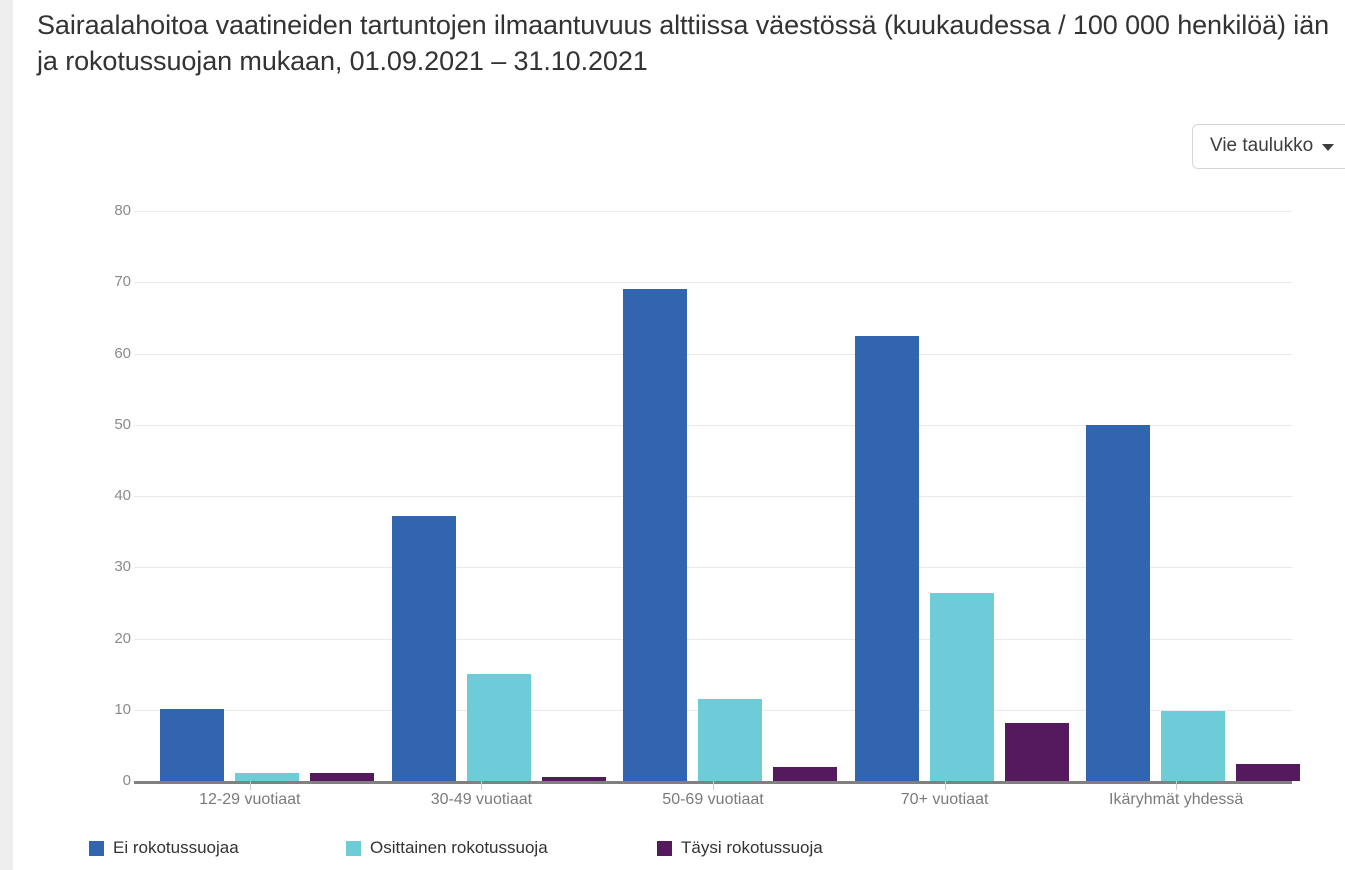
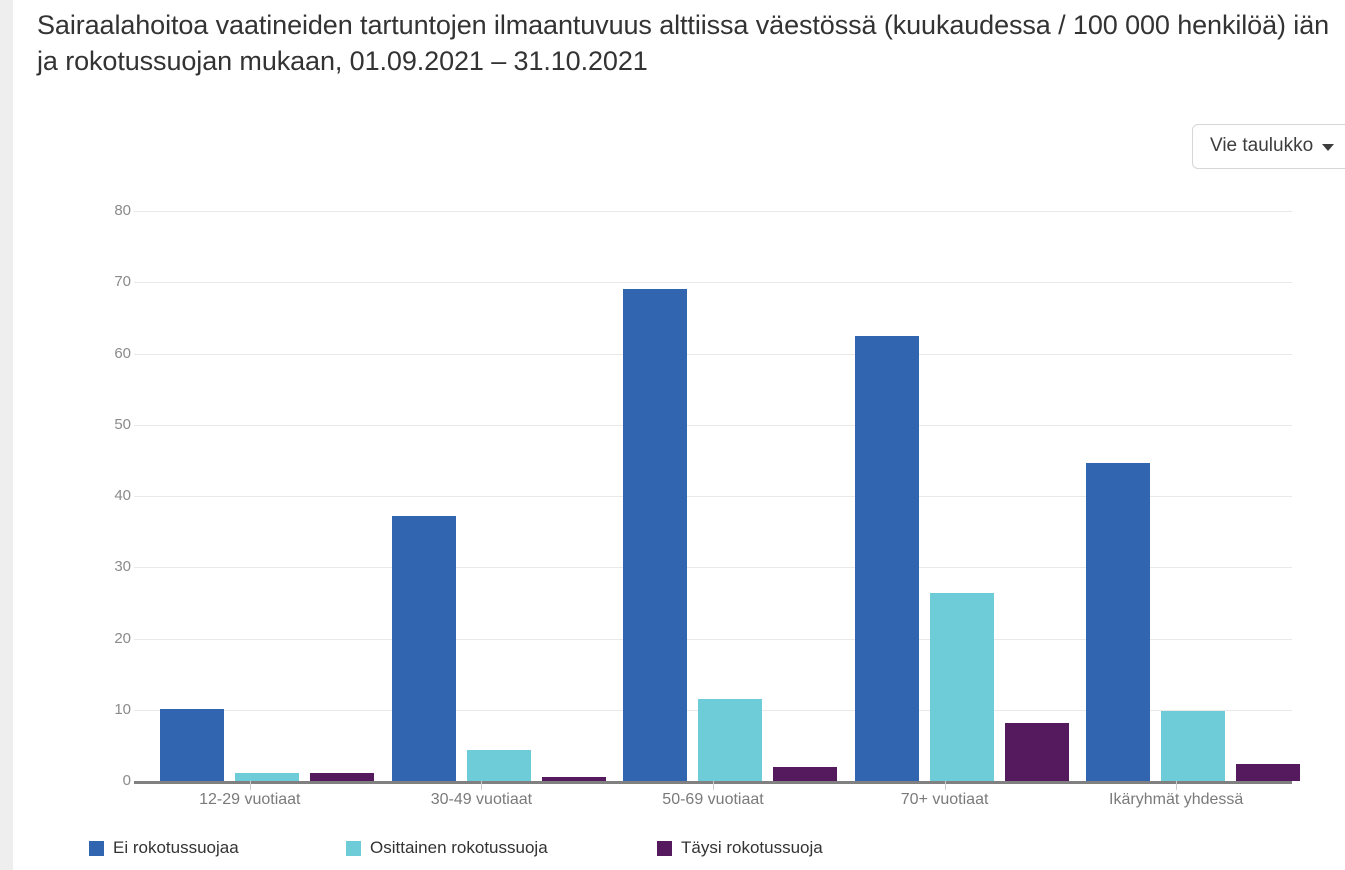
Osittainen rokotussuoja/30-49 vuotiaat: 15 -> 4
Ei rokotussuojaa/Ikäryhmät yhdessä: 50 -> 45
